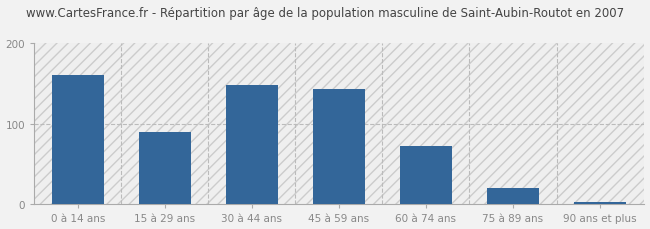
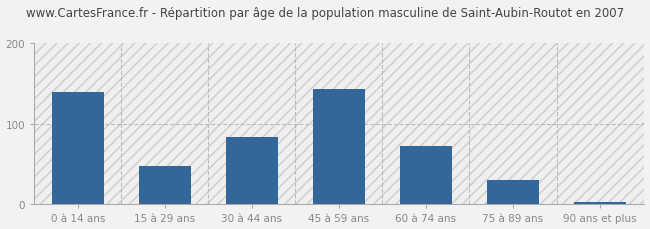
0 à 14 ans: 160 -> 140
15 à 29 ans: 90 -> 48
30 à 44 ans: 148 -> 84
75 à 89 ans: 20 -> 30
